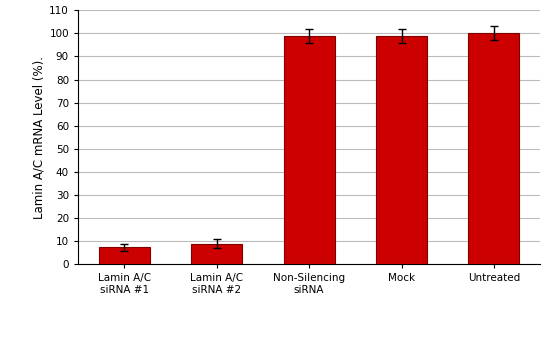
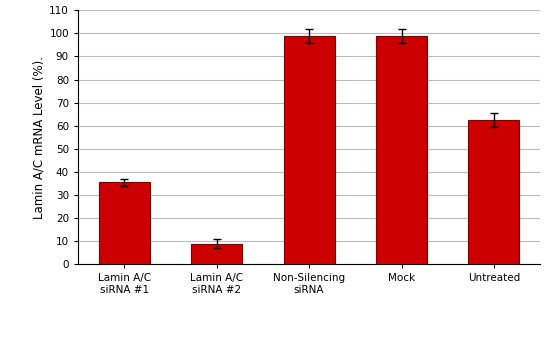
Lamin A/C siRNA #1: 7.5 -> 35.5
Untreated: 100.0 -> 62.5
